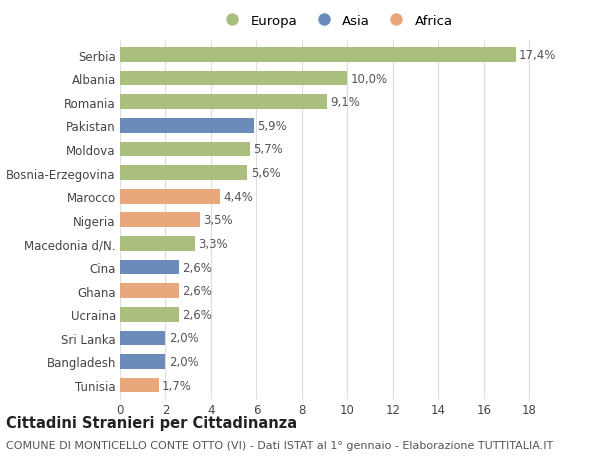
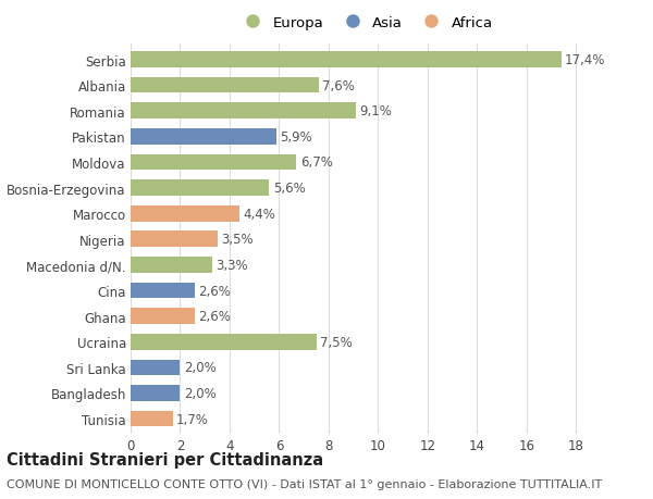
Albania: 10,0% -> 7,6%
Moldova: 5,7% -> 6,7%
Ucraina: 2,6% -> 7,5%
